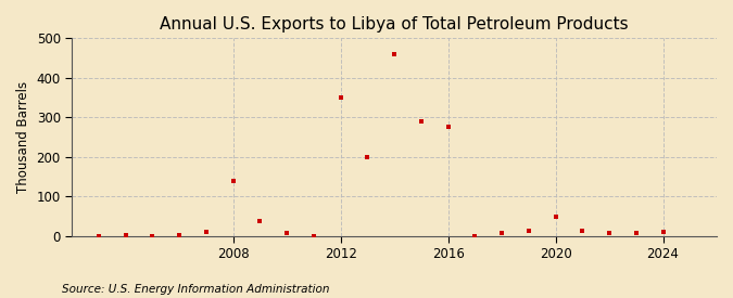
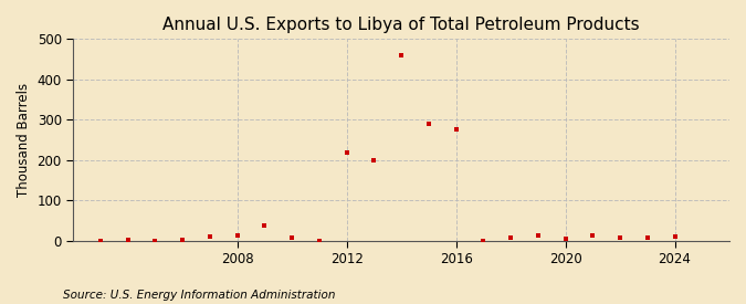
2008: 140 -> 14
2012: 350 -> 220
2020: 50 -> 5
